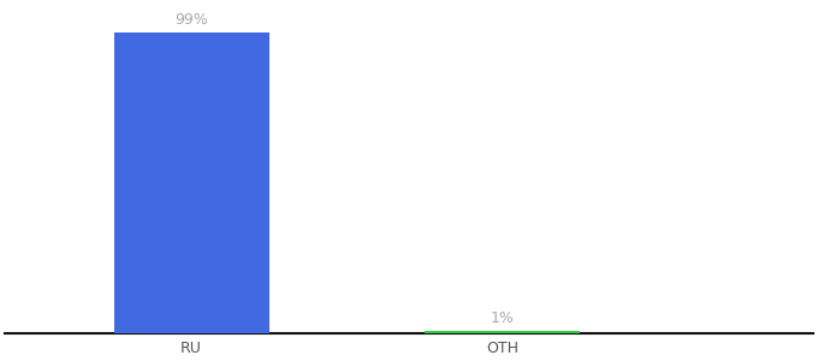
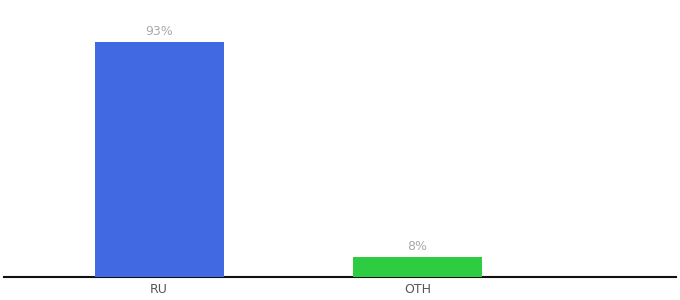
RU: 99% -> 93%
OTH: 1% -> 8%
